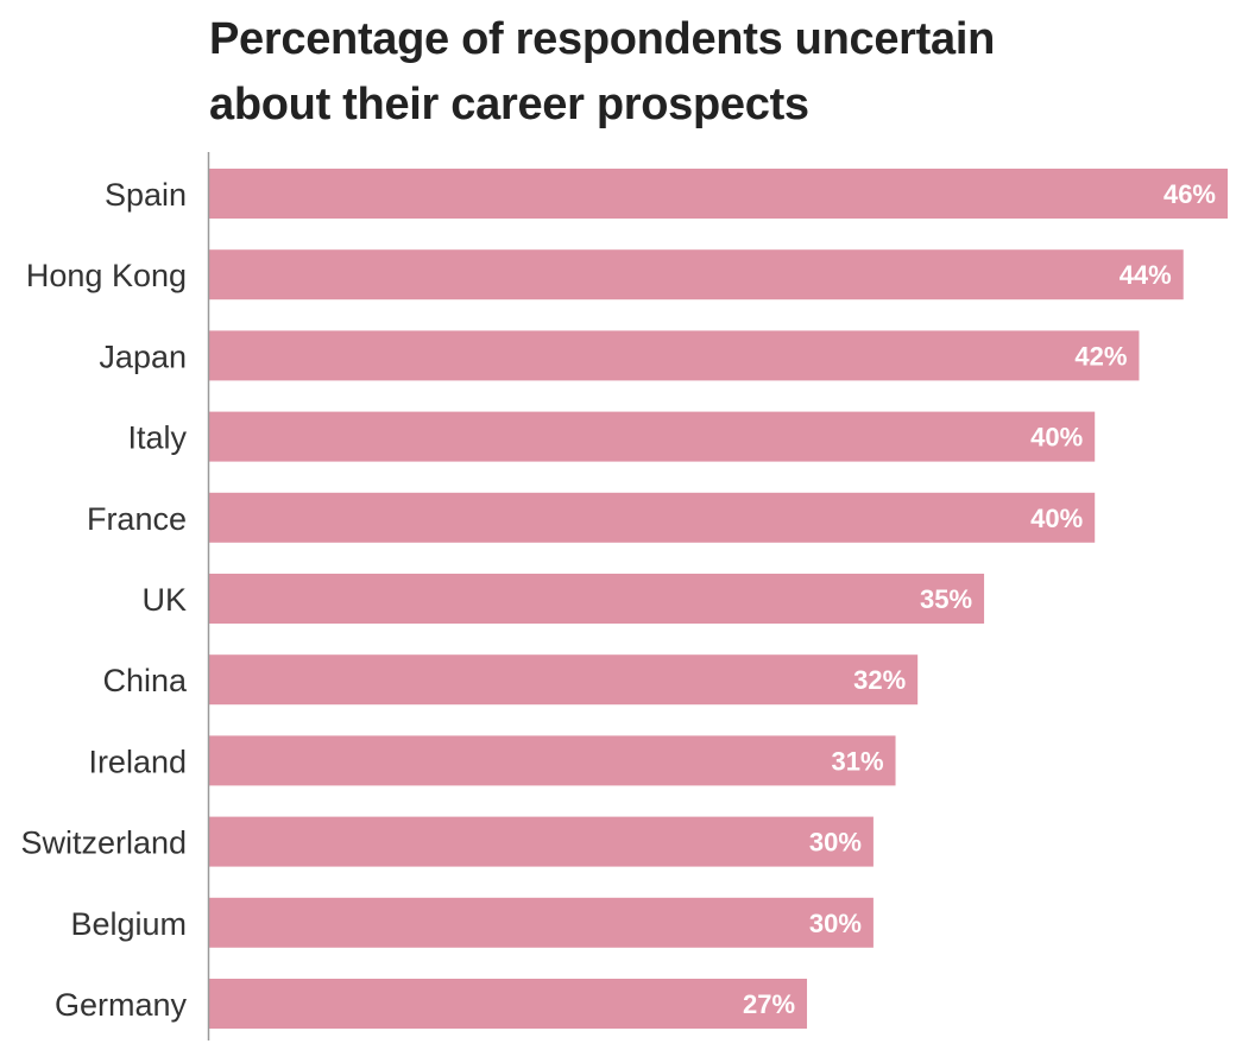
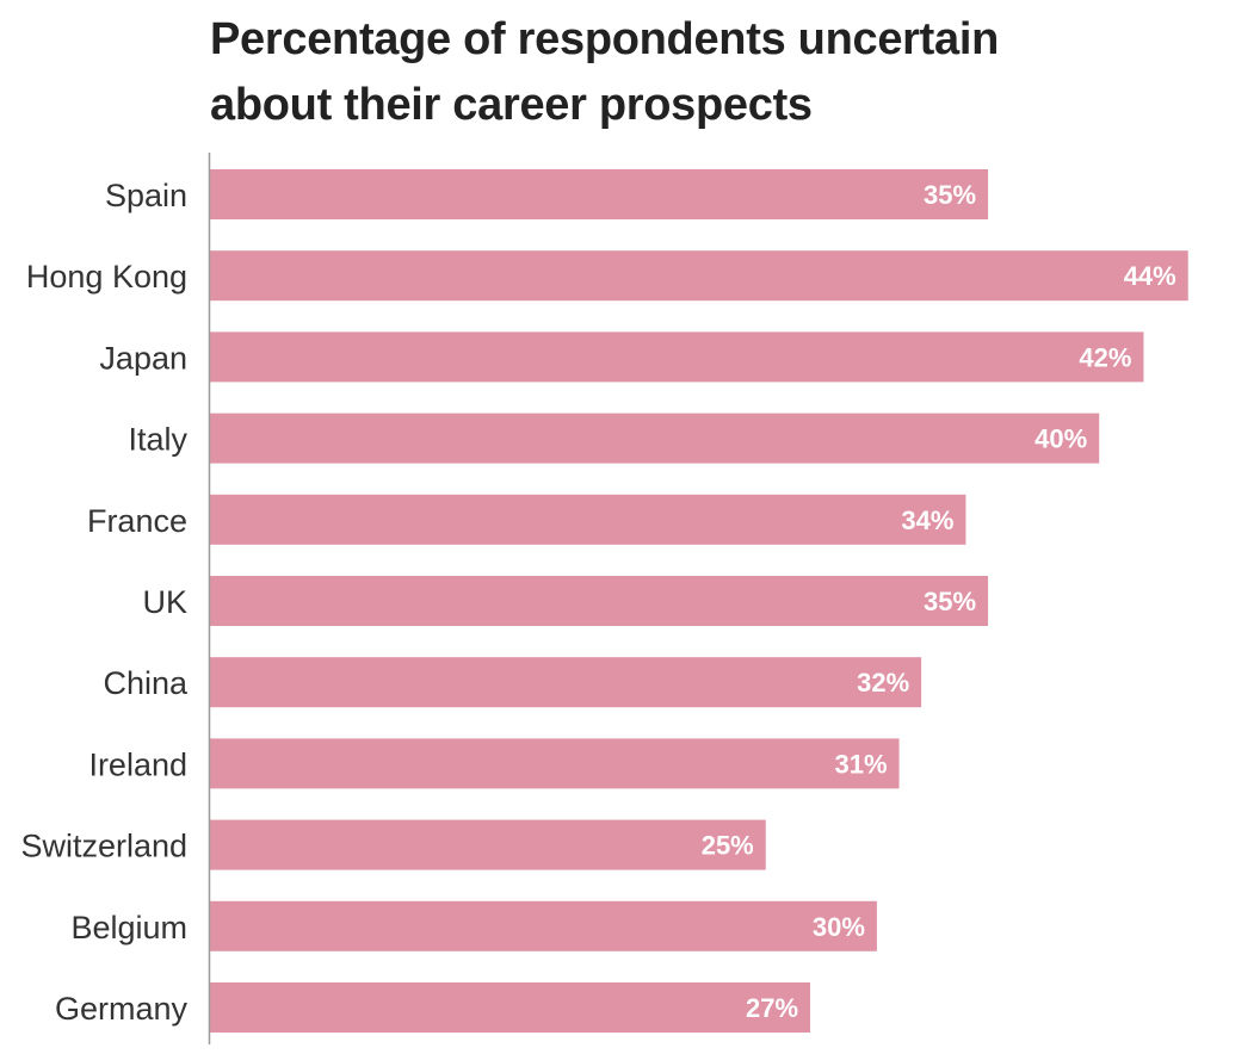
Spain: 46% -> 35%
France: 40% -> 34%
Switzerland: 30% -> 25%
